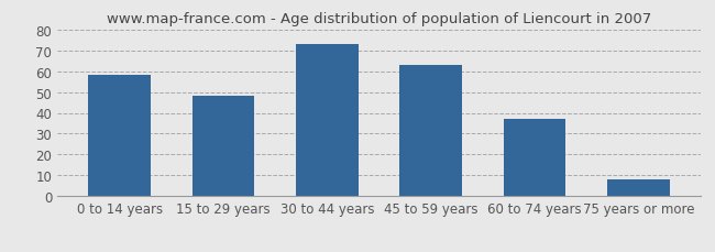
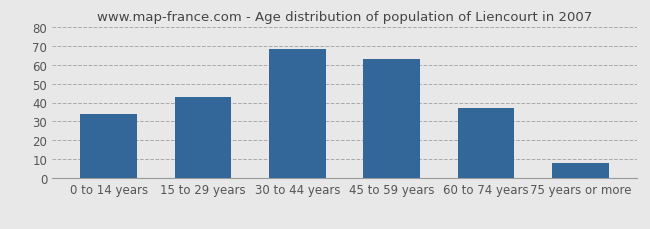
0 to 14 years: 58 -> 34
15 to 29 years: 48 -> 43
30 to 44 years: 73 -> 68
